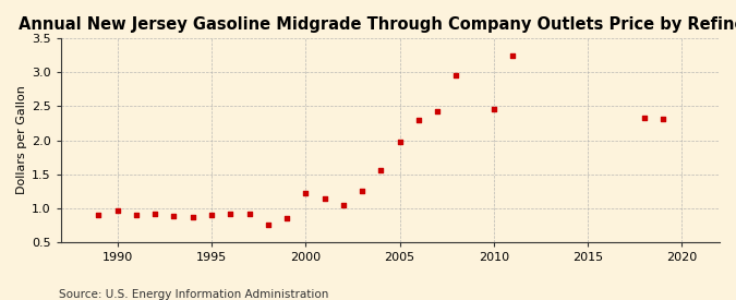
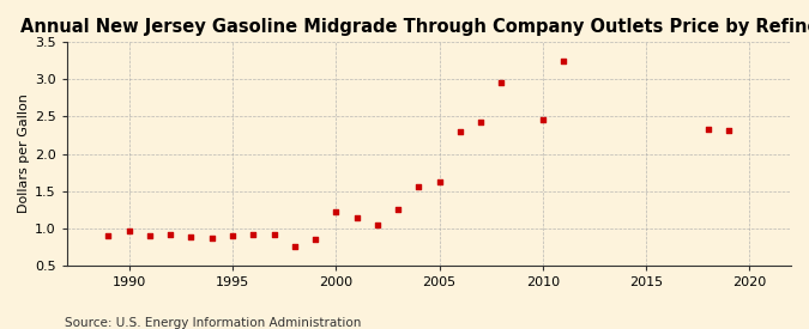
2005: 1.97 -> 1.62
